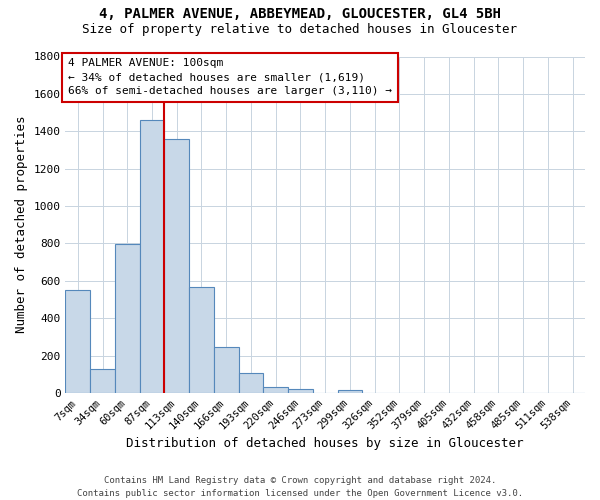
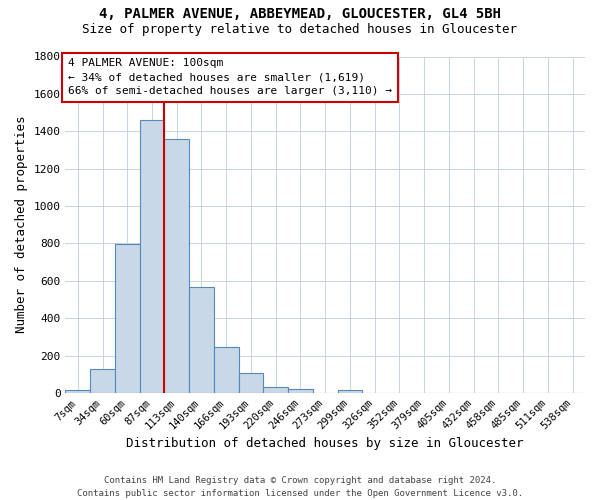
7sqm: 550 -> 20
